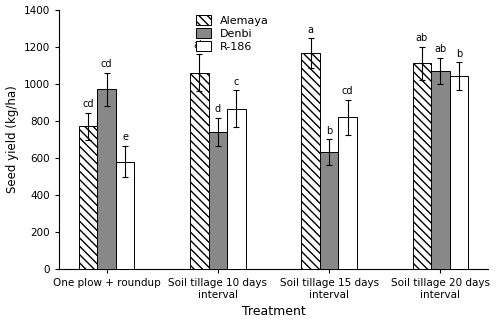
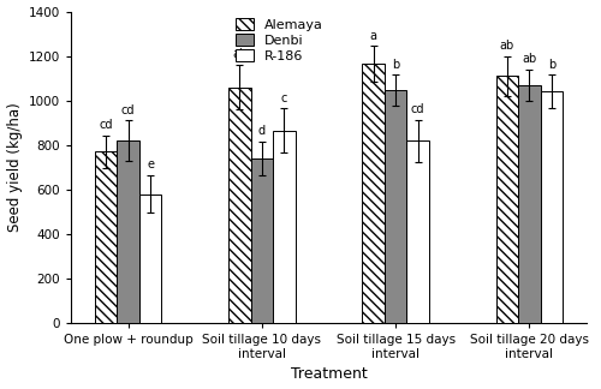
Denbi/One plow + roundup: 970 -> 820
Denbi/Soil tillage 15 days interval: 630 -> 1040
